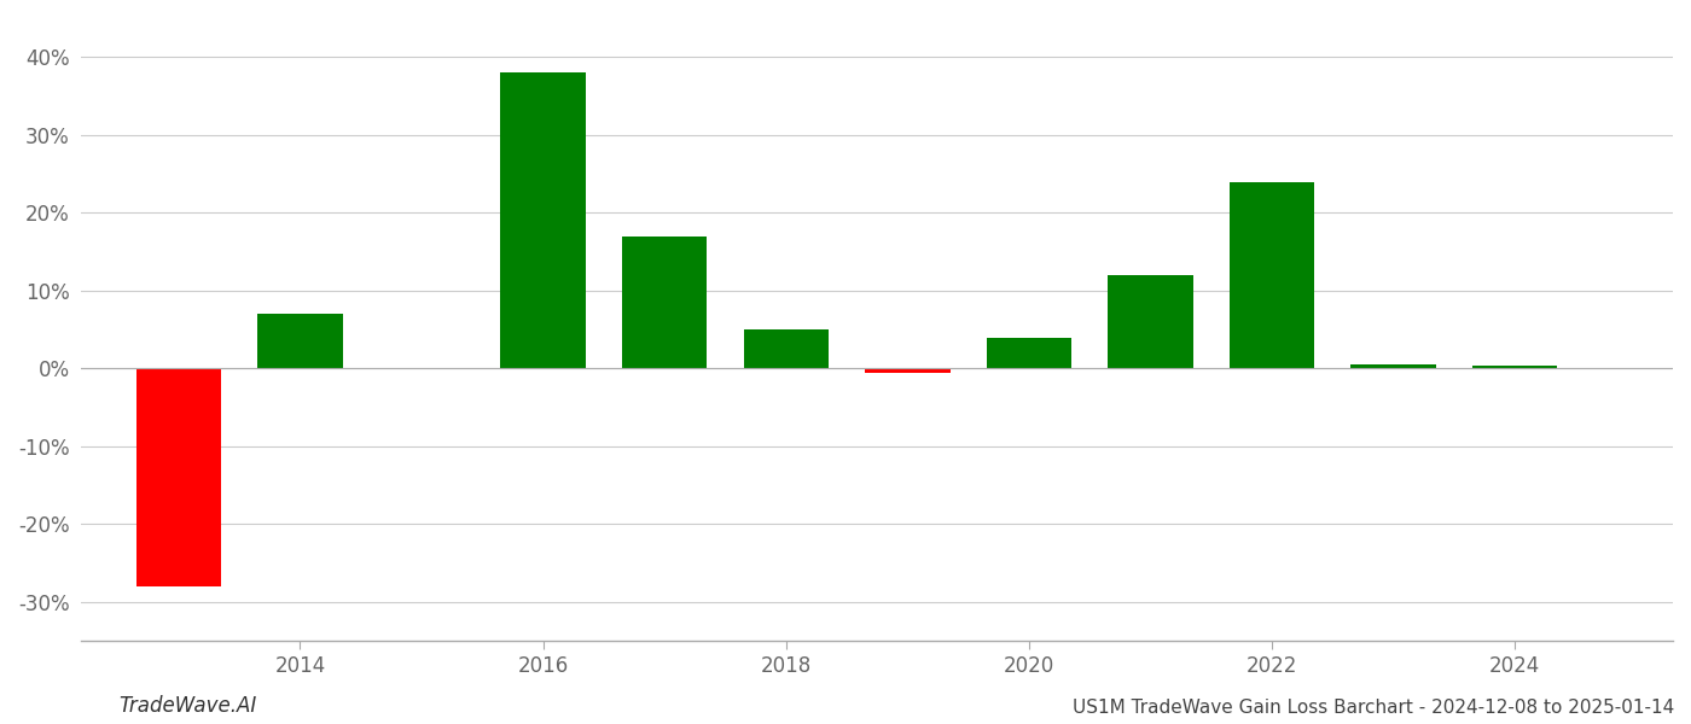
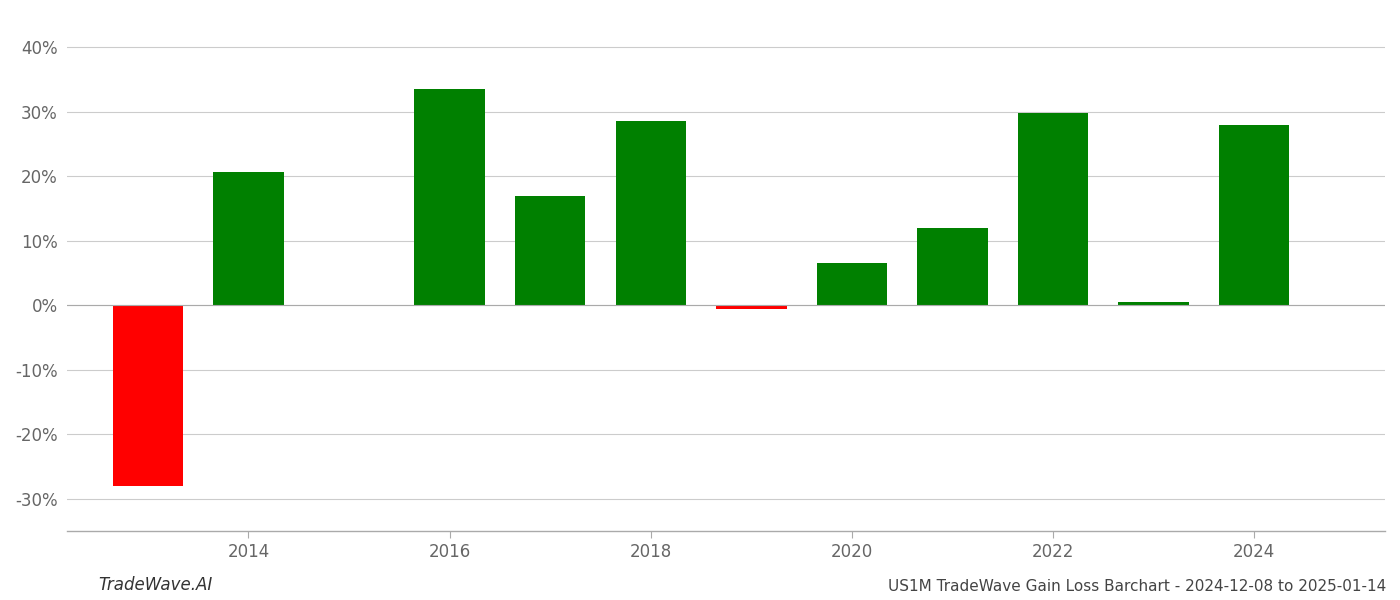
2014: 7.0% -> 20.6%
2016: 38.0% -> 33.6%
2018: 5.0% -> 28.6%
2020: 4.0% -> 6.6%
2022: 24.0% -> 29.8%
2024: 0.3% -> 28.0%
